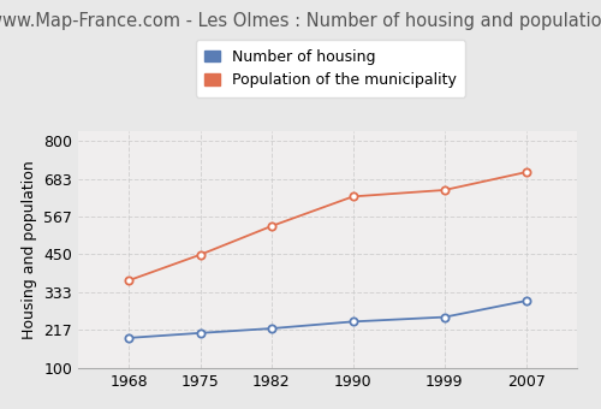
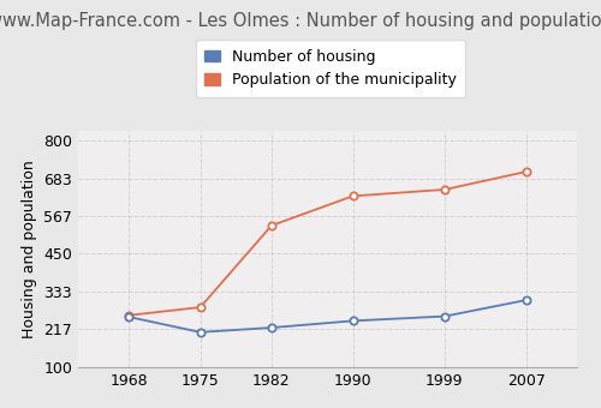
Number of housing/1968: 193 -> 255
Population of the municipality/1968: 370 -> 260
Population of the municipality/1975: 449 -> 285
